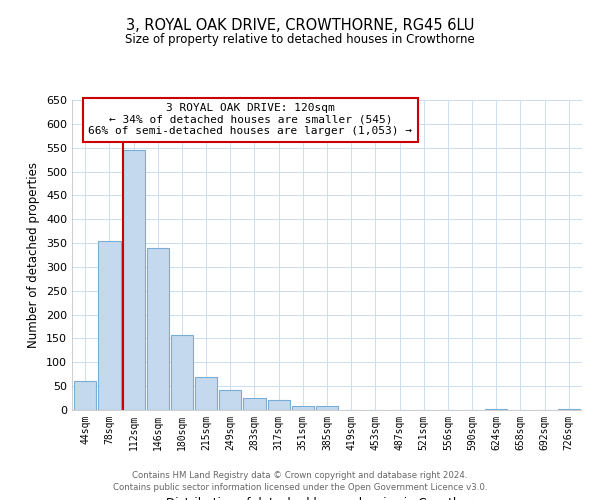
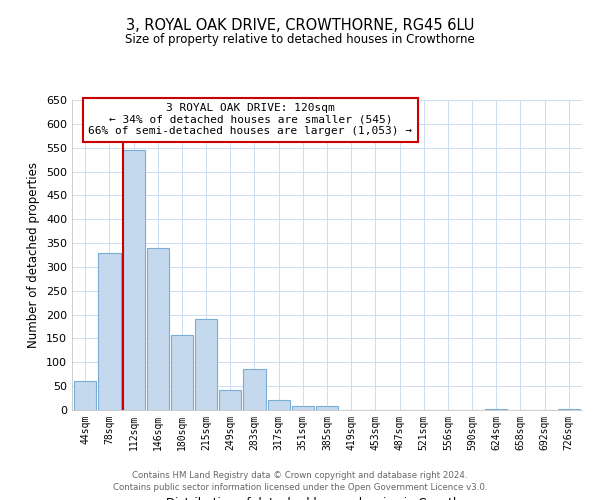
78sqm: 355 -> 330
215sqm: 70 -> 190
283sqm: 25 -> 85
